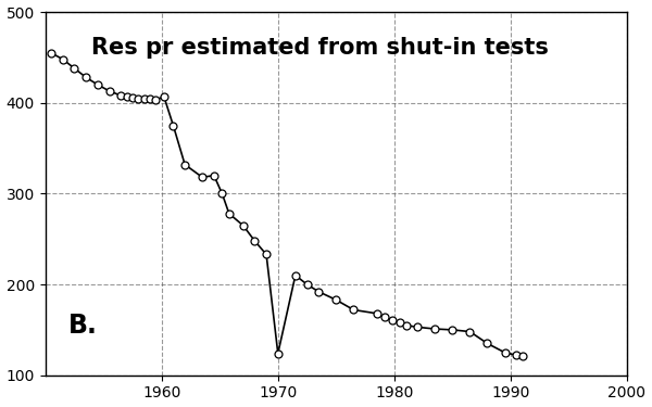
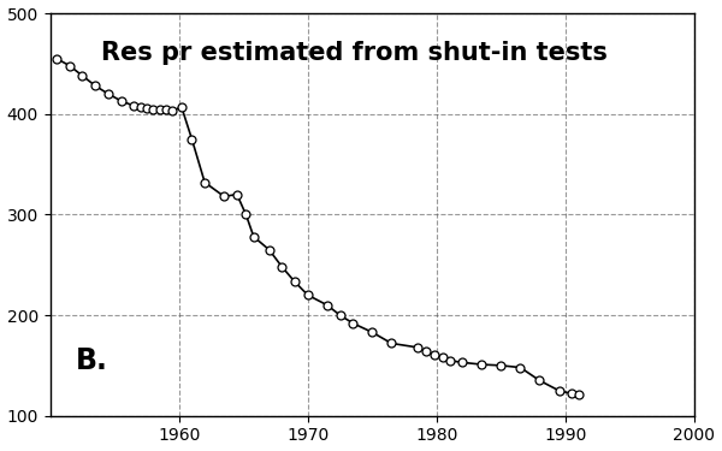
1970: 124 -> 220
